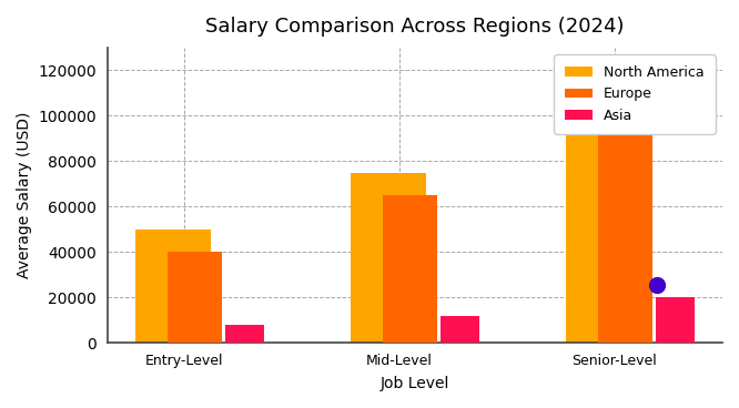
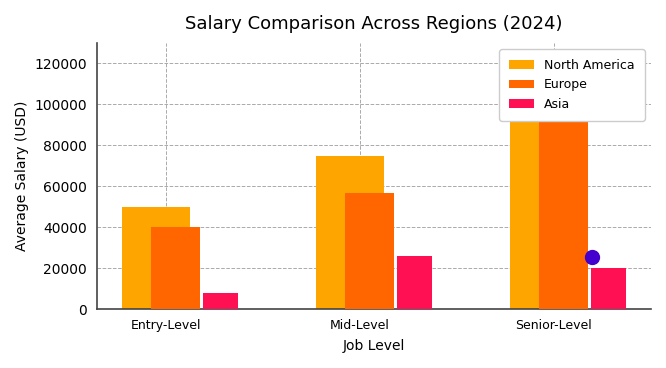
Europe/Mid-Level: 65000 -> 57000
Asia/Mid-Level: 12000 -> 26000
